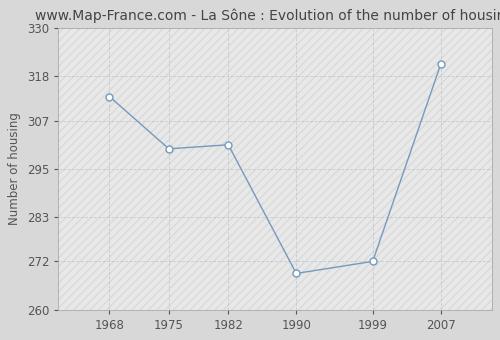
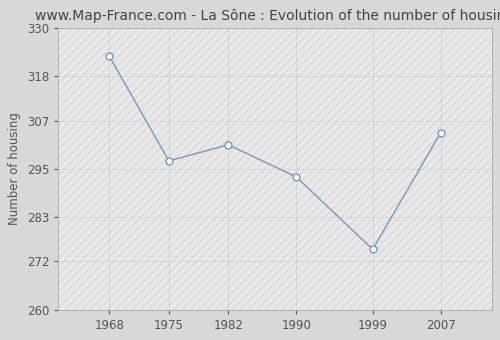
1968: 313 -> 323
1975: 300 -> 297
1990: 269 -> 293
1999: 272 -> 275
2007: 321 -> 304
